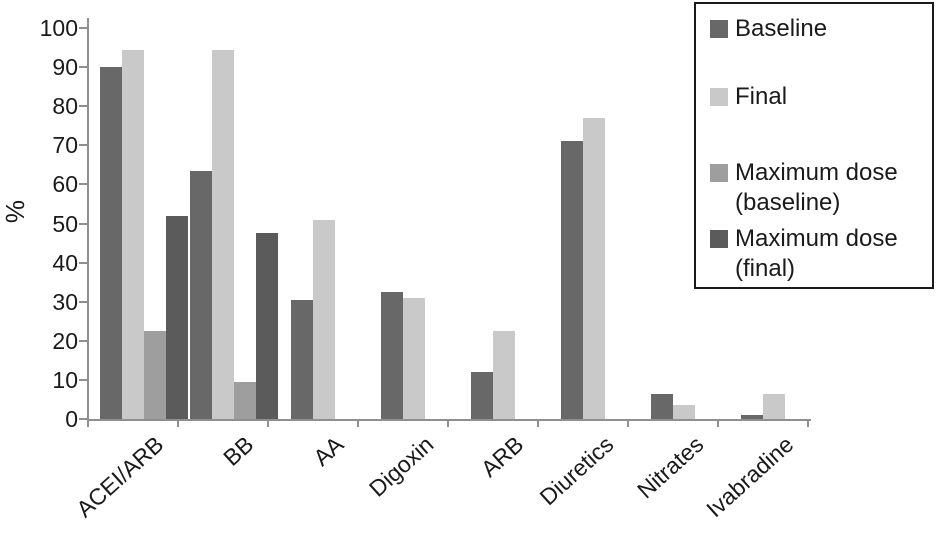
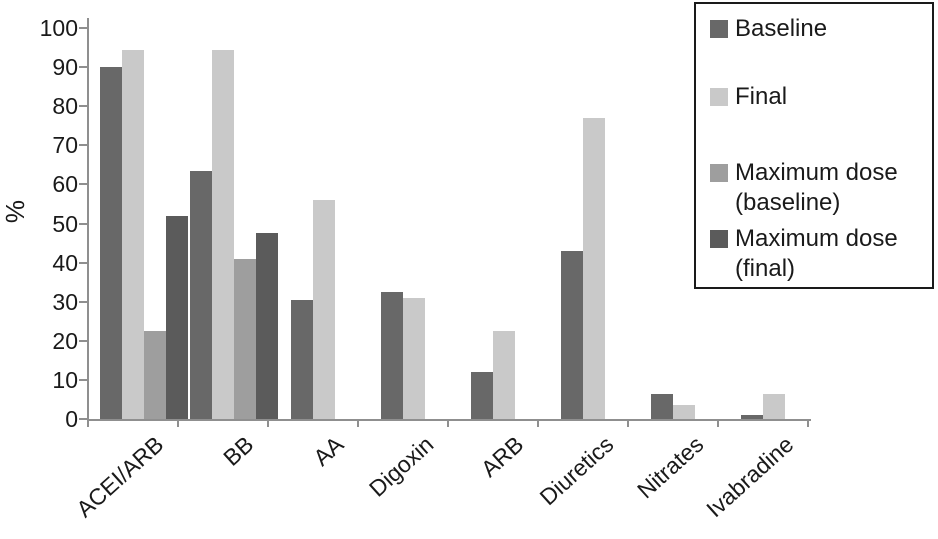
Maximum dose (baseline)/BB: 10 -> 41
Final/AA: 51 -> 56
Baseline/Diuretics: 71 -> 43
